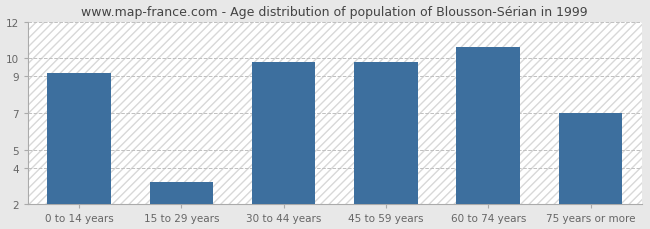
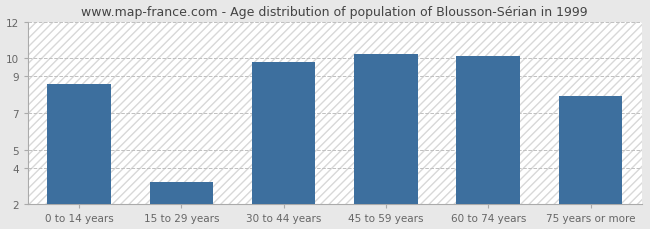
0 to 14 years: 9.2 -> 8.6
45 to 59 years: 9.8 -> 10.2
60 to 74 years: 10.6 -> 10.1
75 years or more: 7.0 -> 7.9
